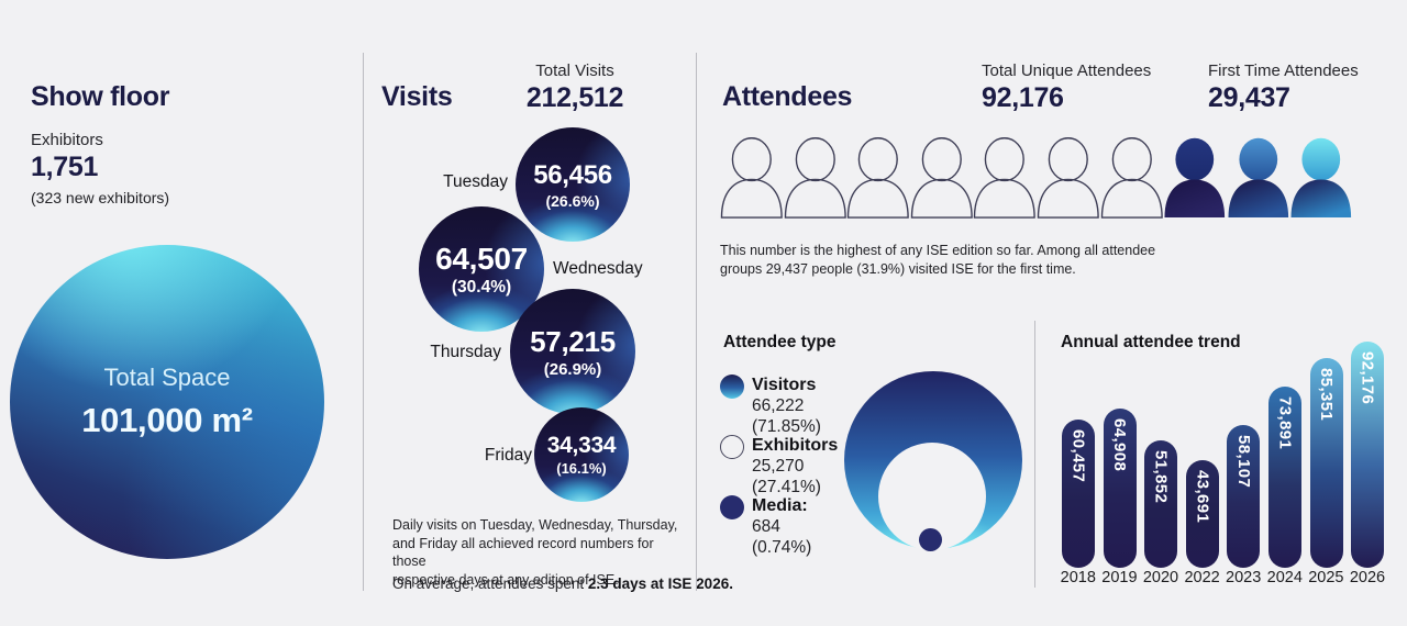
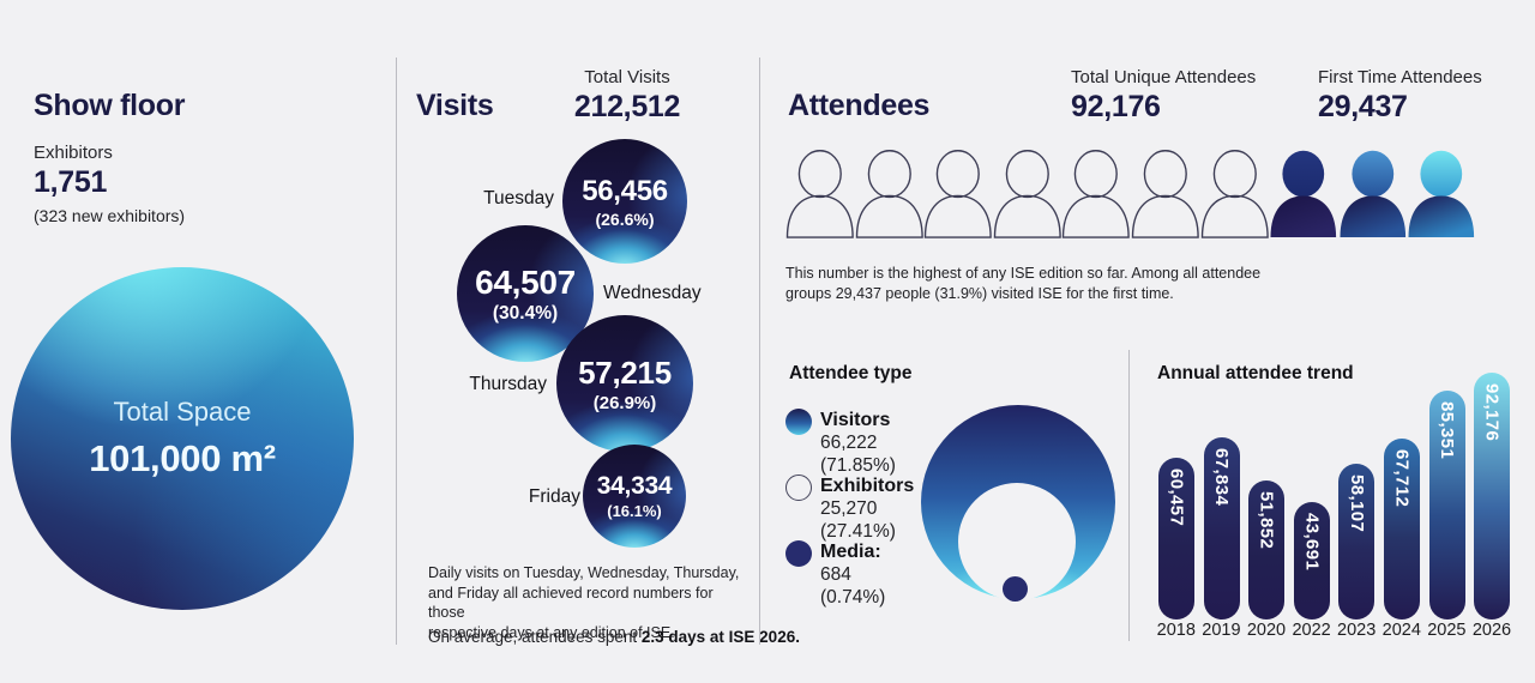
Annual attendee trend/2019: 64,908 -> 67,834
Annual attendee trend/2024: 73,891 -> 67,712
